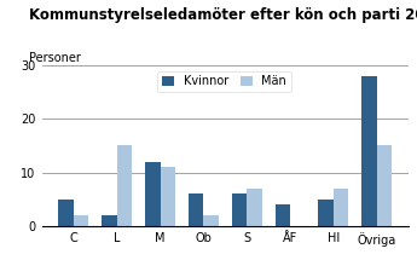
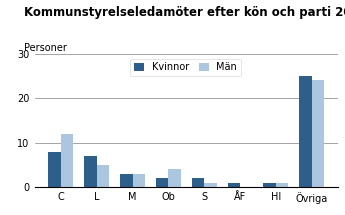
Kvinnor/C: 5 -> 8
Män/C: 2 -> 12
Kvinnor/L: 2 -> 7
Män/L: 15 -> 5
Kvinnor/M: 12 -> 3
Män/M: 11 -> 3
Kvinnor/Ob: 6 -> 2
Män/Ob: 2 -> 4
Kvinnor/S: 6 -> 2
Män/S: 7 -> 1
Kvinnor/ÅF: 4 -> 1
Kvinnor/HI: 5 -> 1
Män/HI: 7 -> 1
Kvinnor/Övriga: 28 -> 25
Män/Övriga: 15 -> 24
